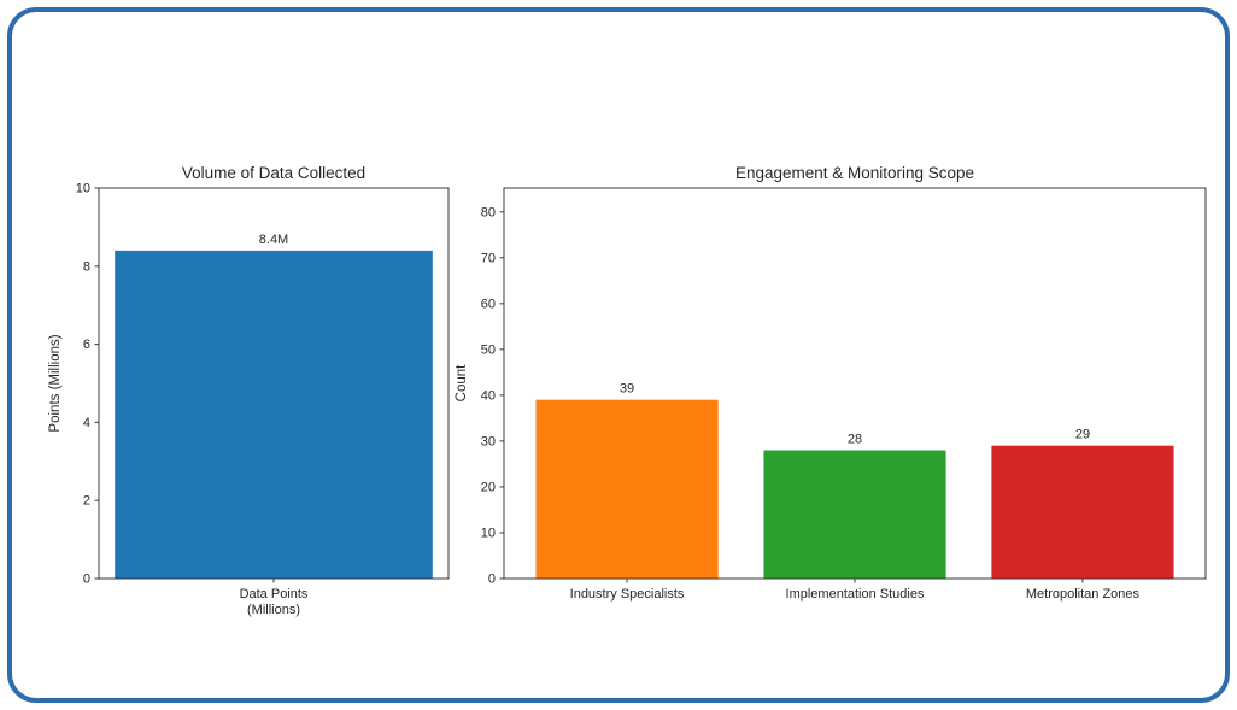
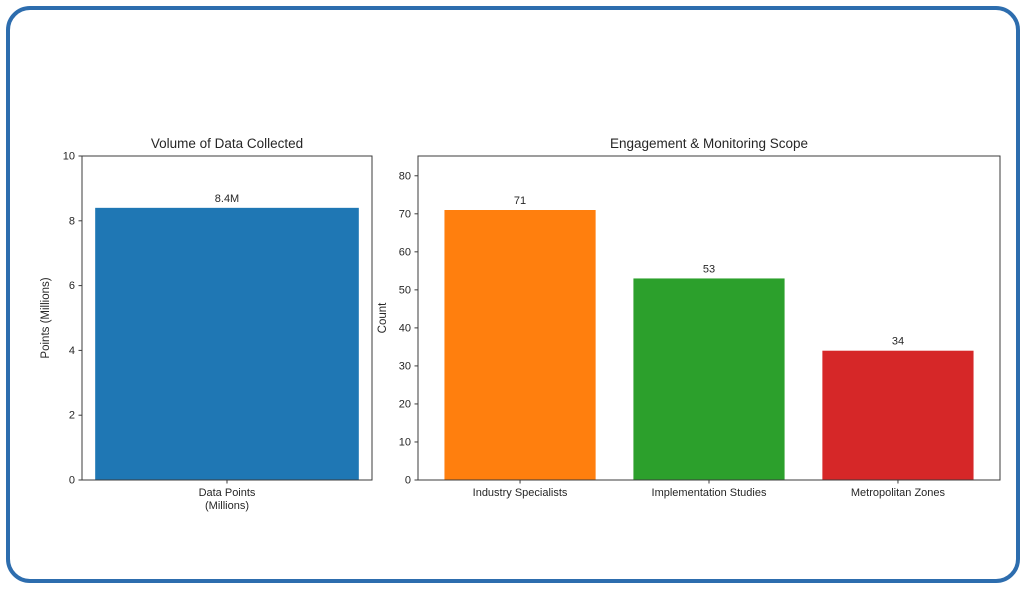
Engagement & Monitoring Scope/Industry Specialists: 39 -> 71
Engagement & Monitoring Scope/Implementation Studies: 28 -> 53
Engagement & Monitoring Scope/Metropolitan Zones: 29 -> 34
